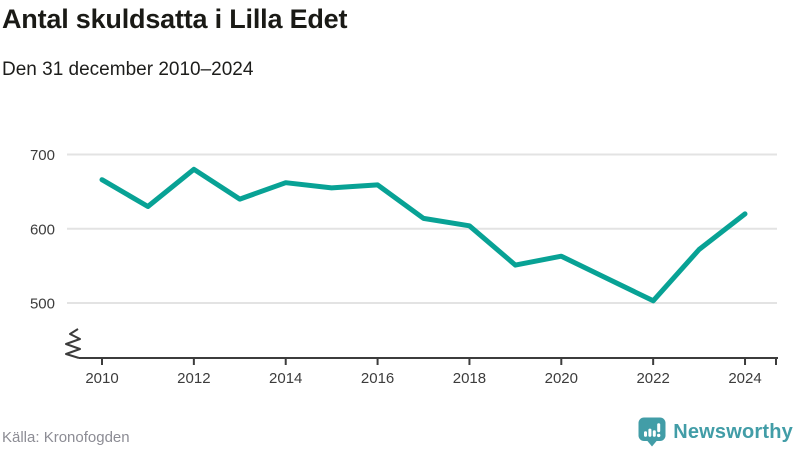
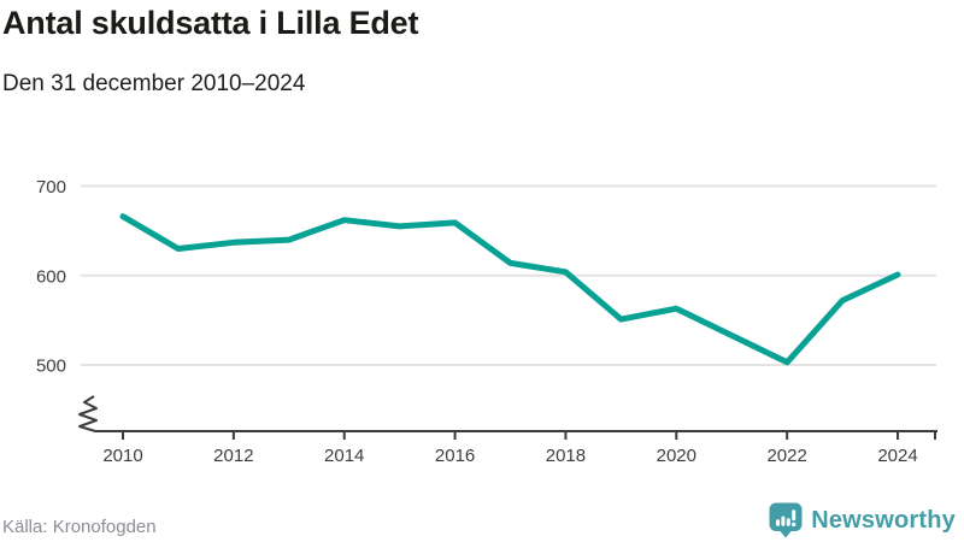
2012: 680 -> 640
2024: 620 -> 600
